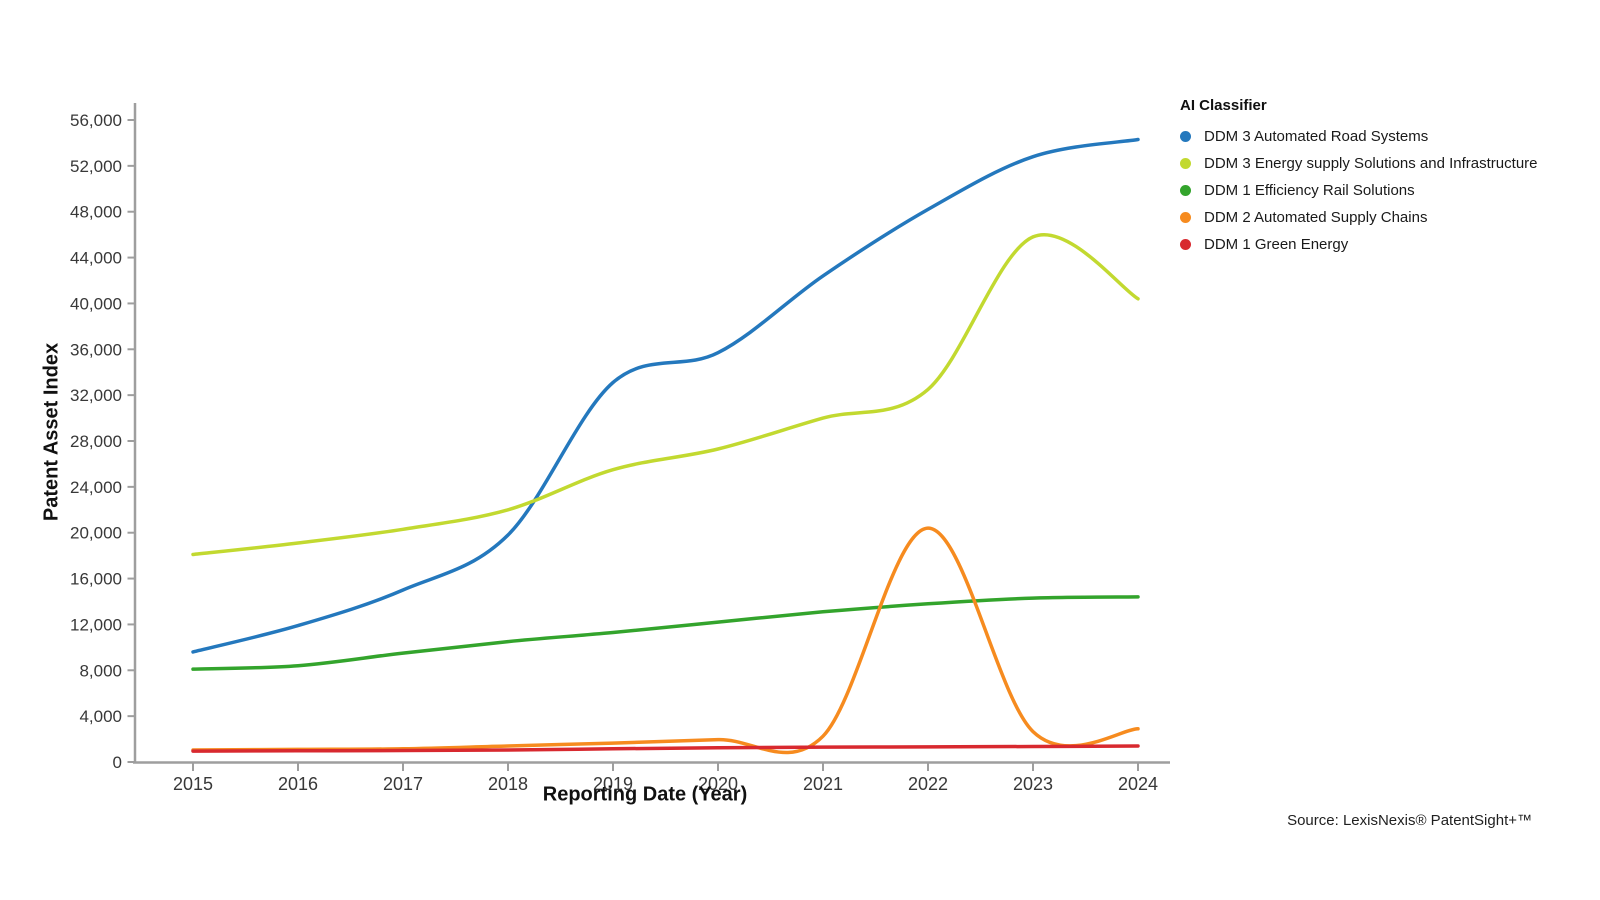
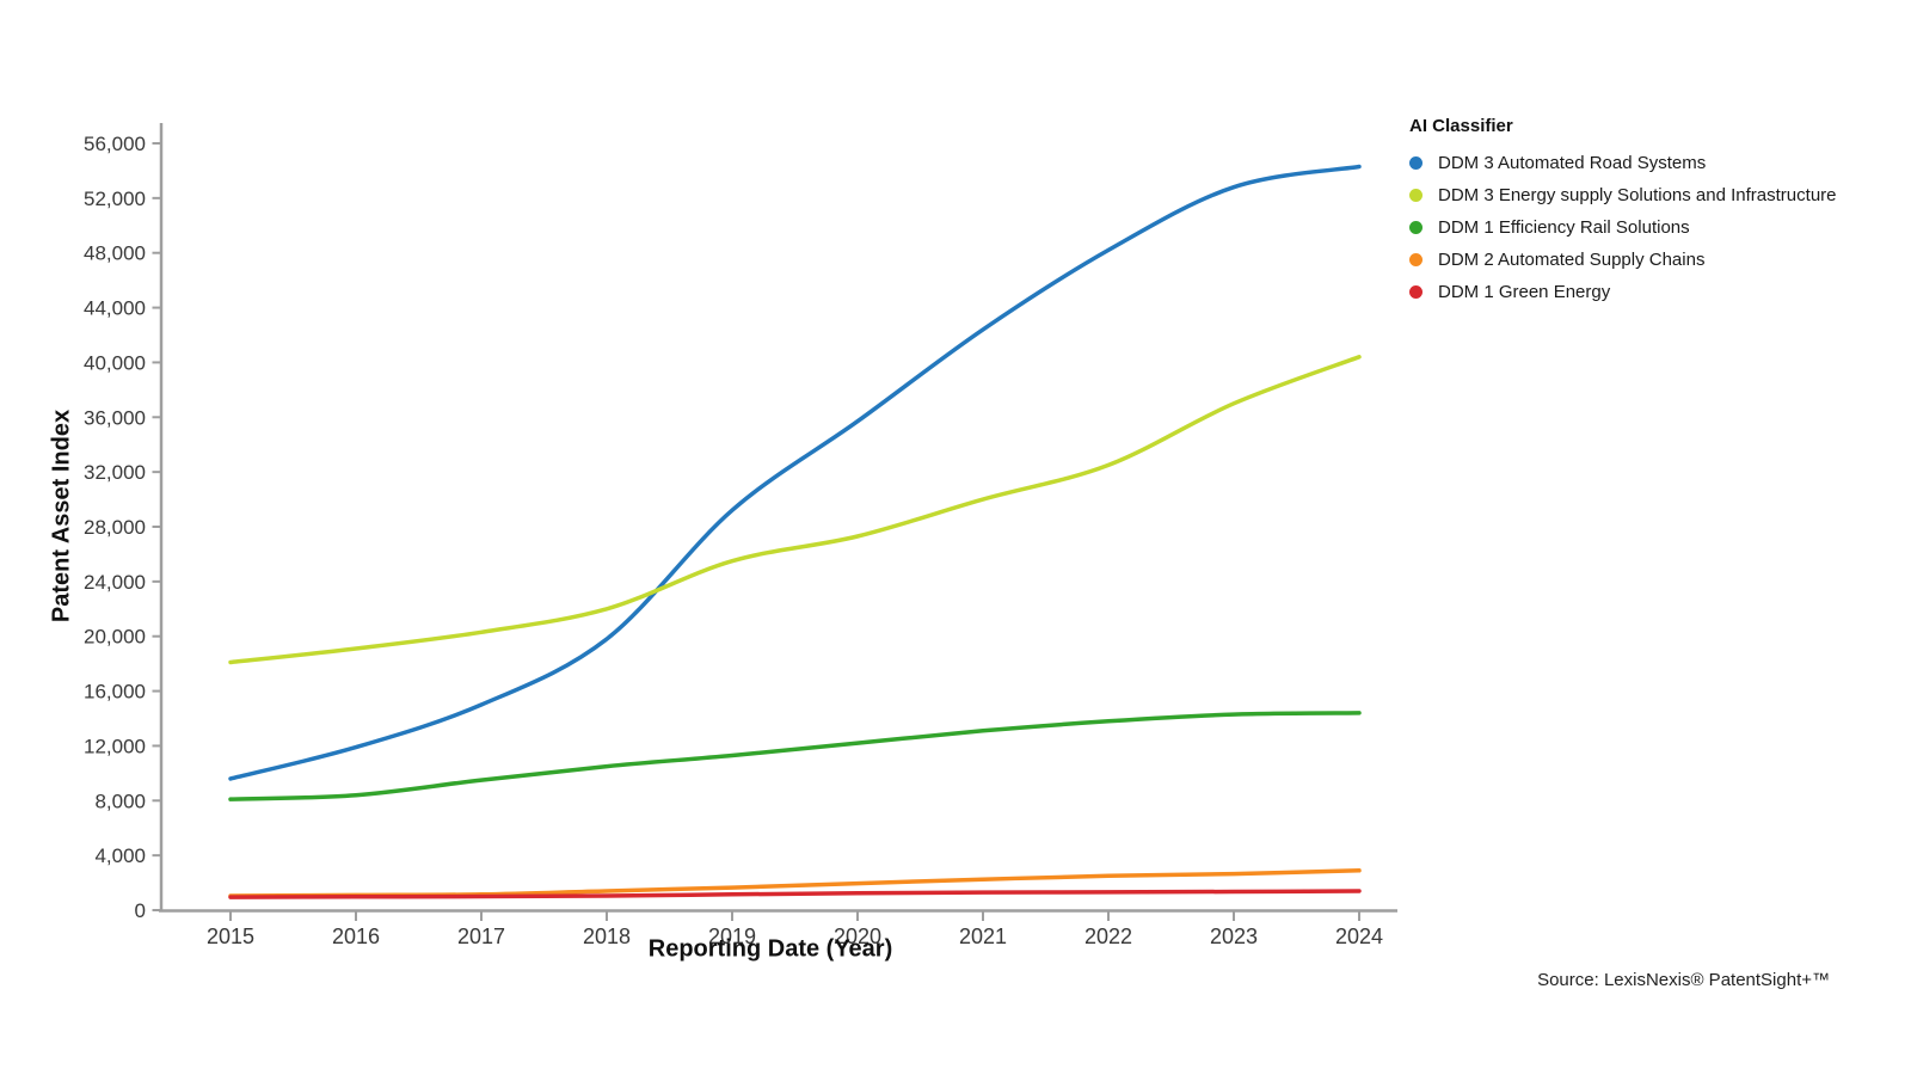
DDM 3 Automated Road Systems/2019: 33100 -> 29200
DDM 2 Automated Supply Chains/2022: 20400 -> 2500
DDM 3 Energy supply Solutions and Infrastructure/2023: 45800 -> 37000
